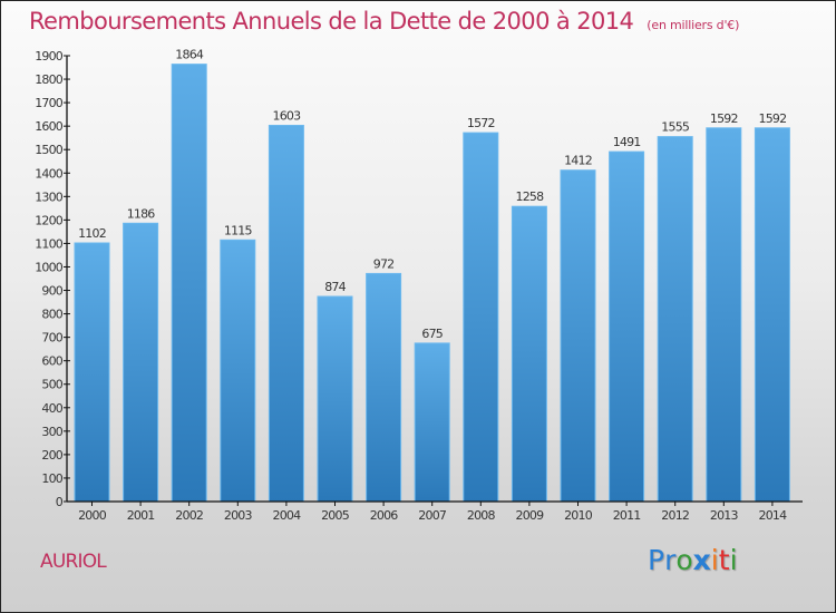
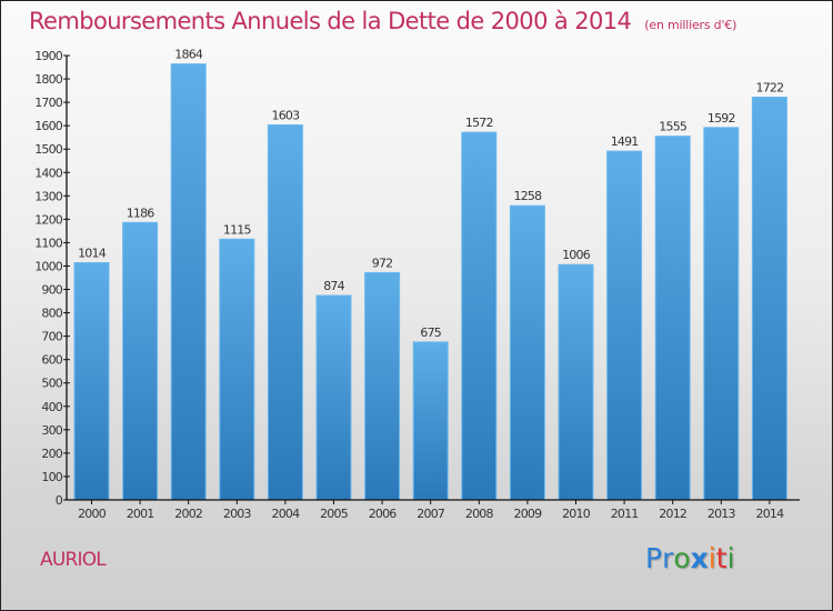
2000: 1102 -> 1014
2010: 1412 -> 1006
2014: 1592 -> 1722
